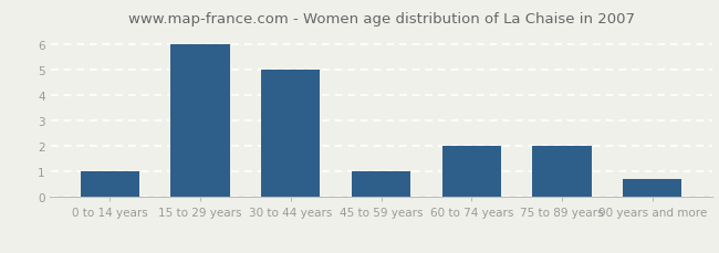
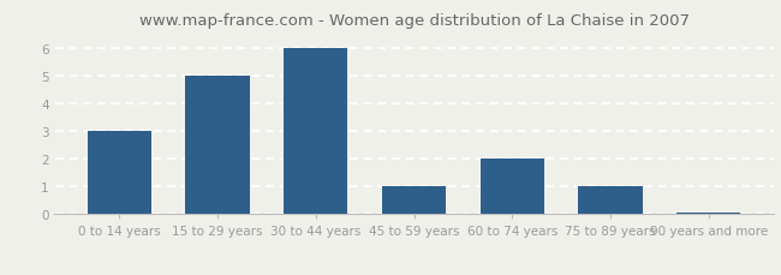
0 to 14 years: 1.00 -> 3.00
15 to 29 years: 6.00 -> 5.00
30 to 44 years: 5.00 -> 6.00
75 to 89 years: 2.00 -> 1.00
90 years and more: 0.70 -> 0.05
